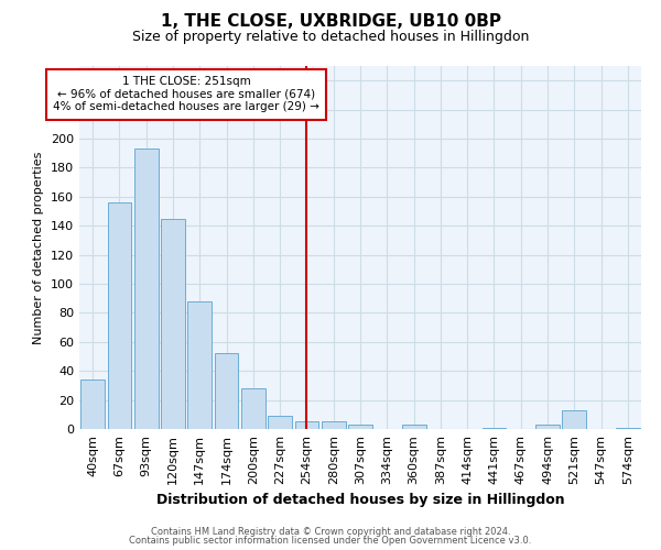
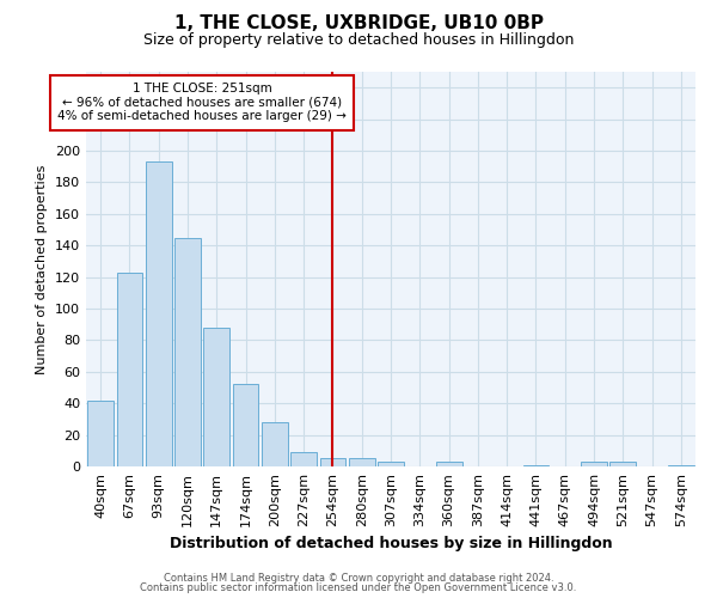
40sqm: 34 -> 42
67sqm: 156 -> 123
521sqm: 13 -> 3
